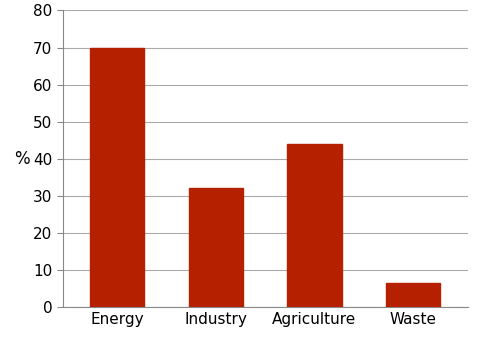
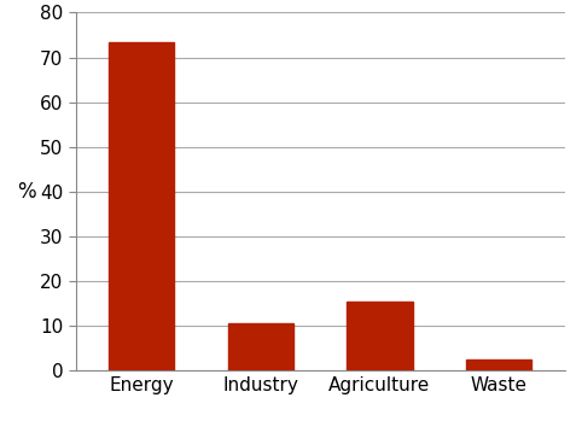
Energy: 70.0 -> 73.5
Industry: 32.0 -> 10.5
Agriculture: 44.0 -> 15.5
Waste: 6.5 -> 2.5
